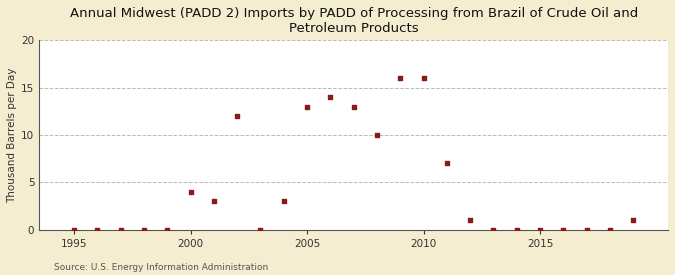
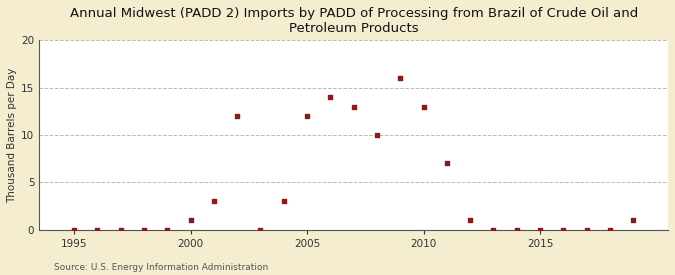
2000: 4 -> 1
2005: 13 -> 12
2010: 16 -> 13
